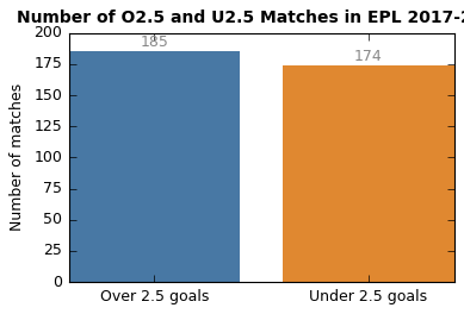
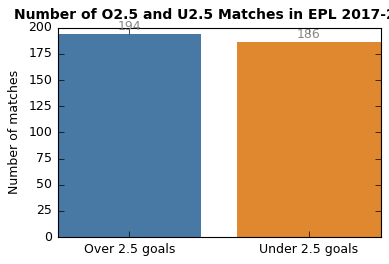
Over 2.5 goals: 185 -> 194
Under 2.5 goals: 174 -> 186
